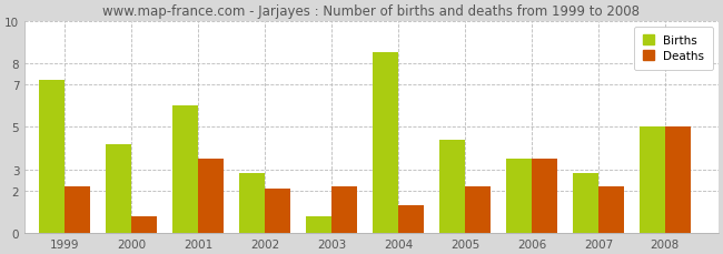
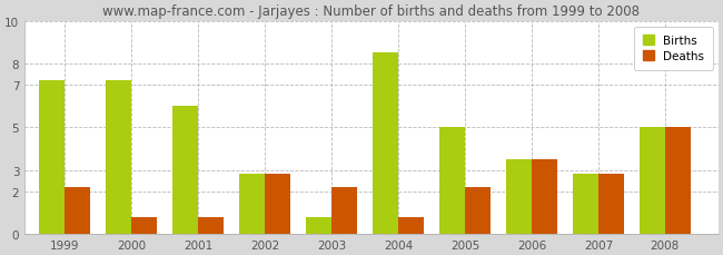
Births/2000: 4.2 -> 7.2
Deaths/2001: 3.5 -> 0.8
Deaths/2002: 2.1 -> 2.8
Deaths/2004: 1.3 -> 0.8
Births/2005: 4.4 -> 5.0
Deaths/2007: 2.2 -> 2.8
